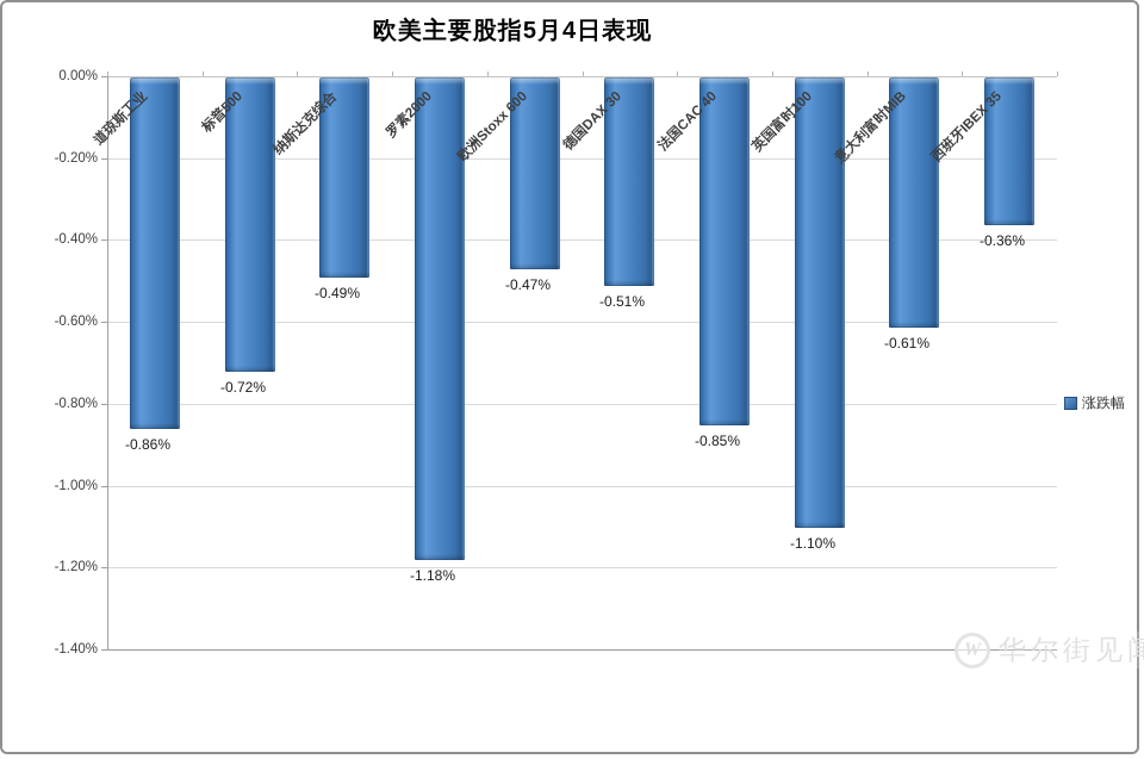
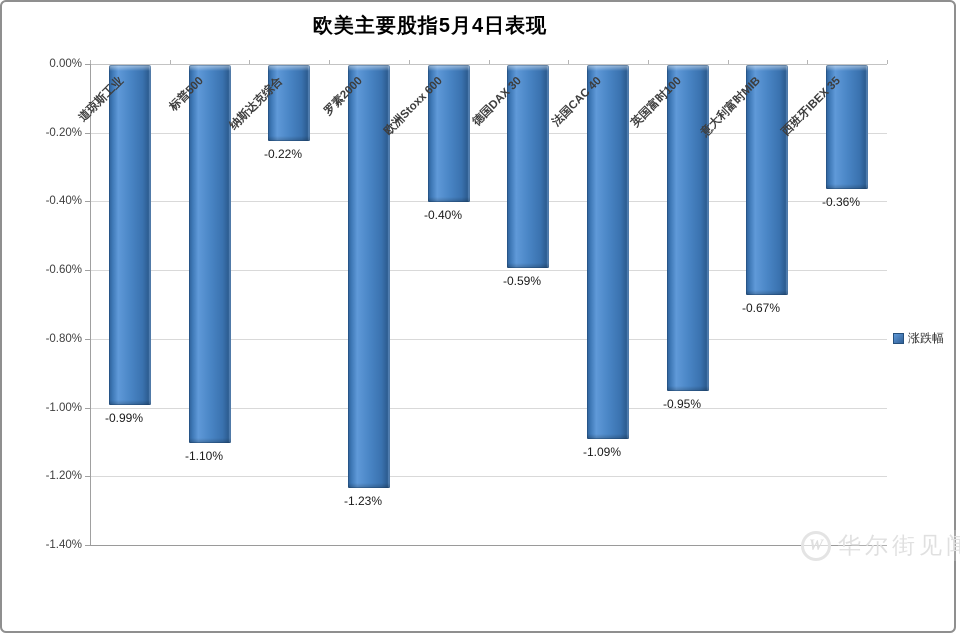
道琼斯工业: -0.86% -> -0.99%
标普500: -0.72% -> -1.10%
纳斯达克综合: -0.49% -> -0.22%
罗素2000: -1.18% -> -1.23%
欧洲Stoxx 600: -0.47% -> -0.40%
德国DAX 30: -0.51% -> -0.59%
法国CAC 40: -0.85% -> -1.09%
英国富时100: -1.10% -> -0.95%
意大利富时MIB: -0.61% -> -0.67%
